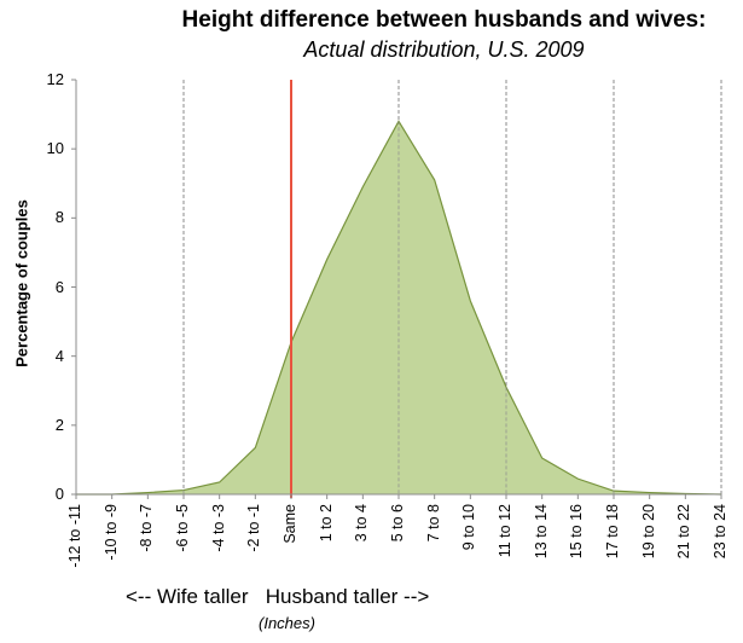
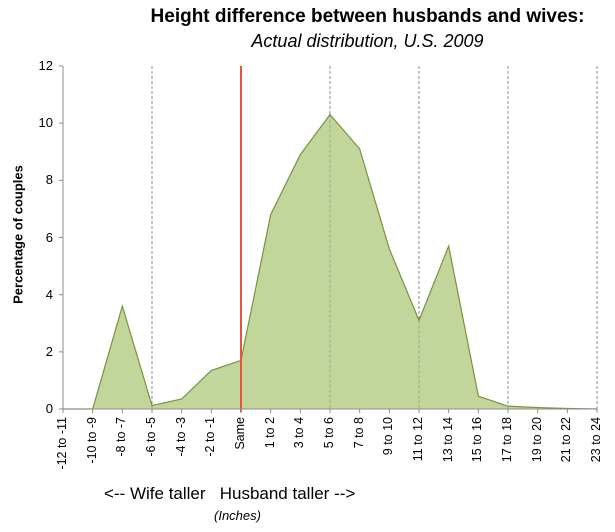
-8 to -7: 0.1 -> 3.6
Same: 4.4 -> 1.7
5 to 6: 10.8 -> 10.3
13 to 14: 1.1 -> 5.7
